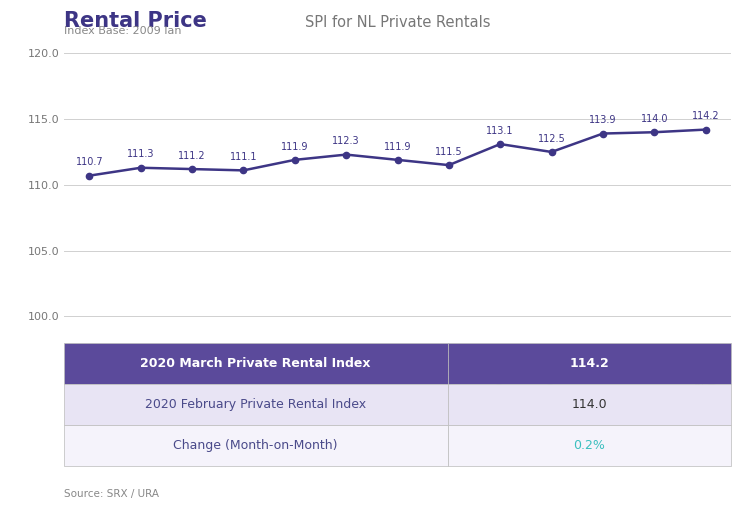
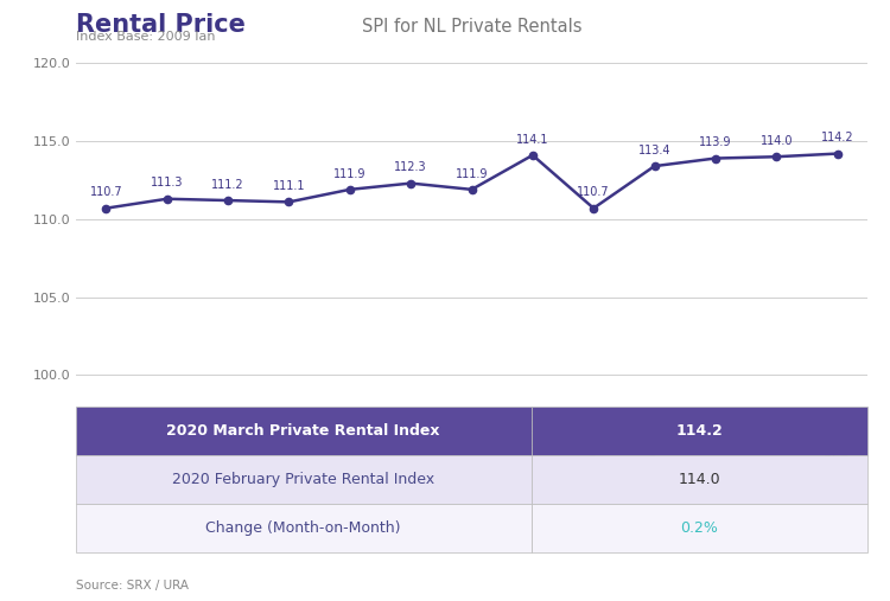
2019/10: 111.5 -> 114.1
2019/11: 113.1 -> 110.7
2019/12: 112.5 -> 113.4
